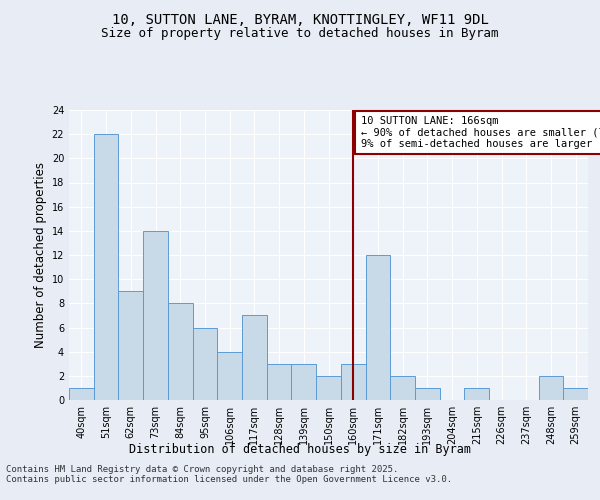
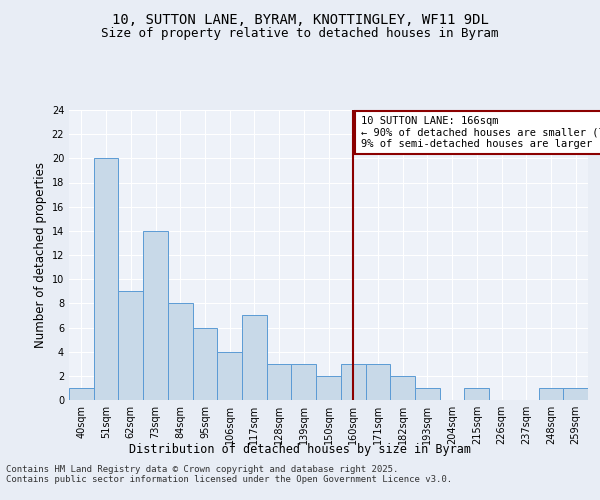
51sqm: 22 -> 20
171sqm: 12 -> 3
248sqm: 2 -> 1
